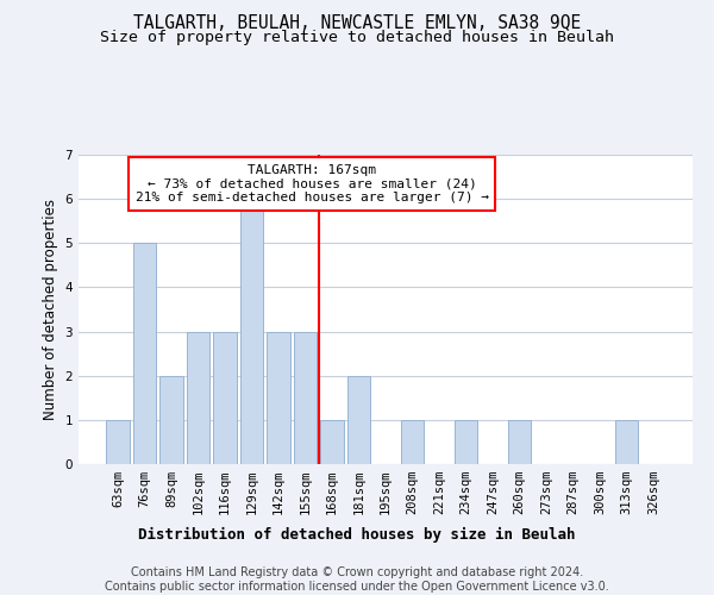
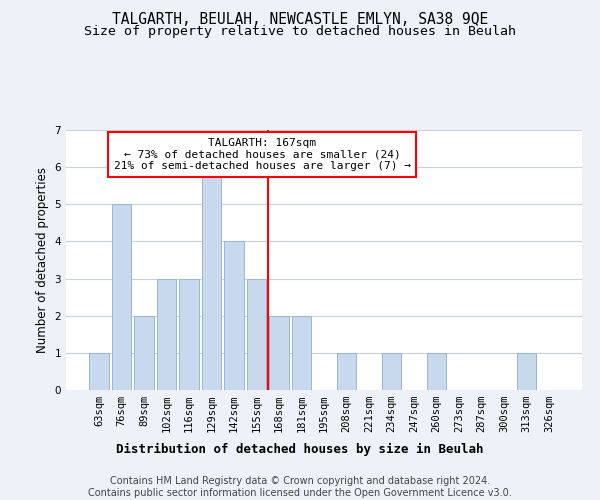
142sqm: 3 -> 4
168sqm: 1 -> 2
